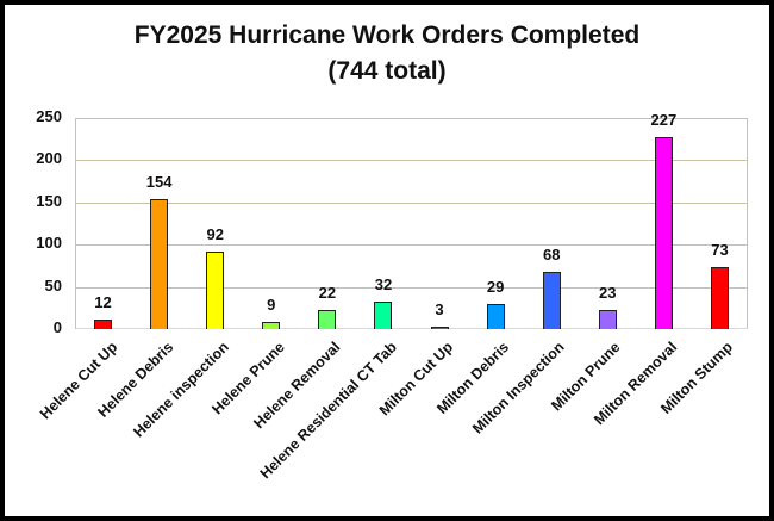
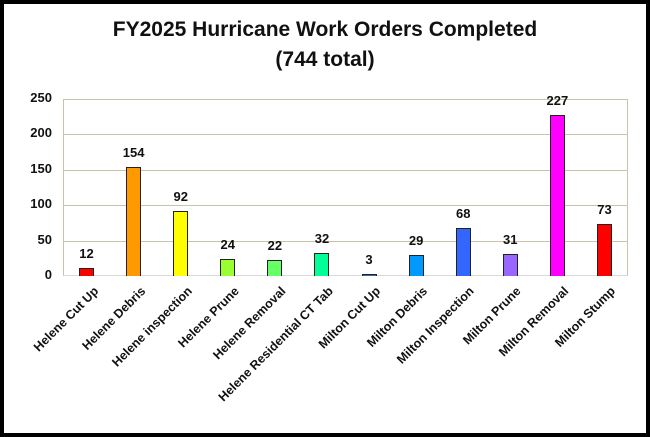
Helene Prune: 9 -> 24
Milton Prune: 23 -> 31
